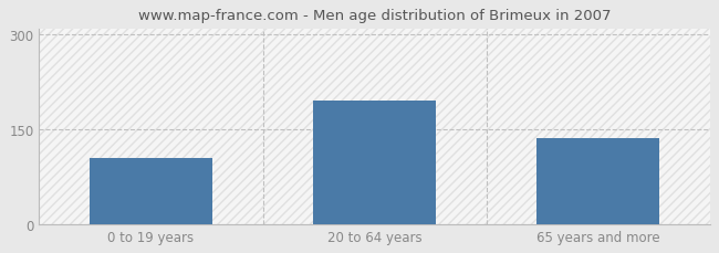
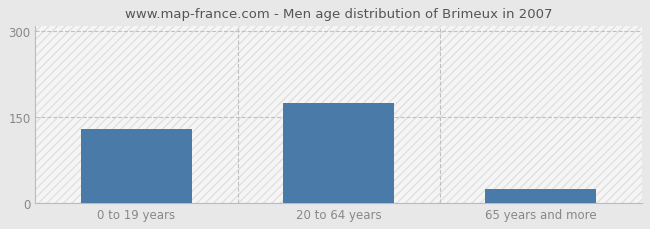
0 to 19 years: 104 -> 130
20 to 64 years: 196 -> 175
65 years and more: 136 -> 25
